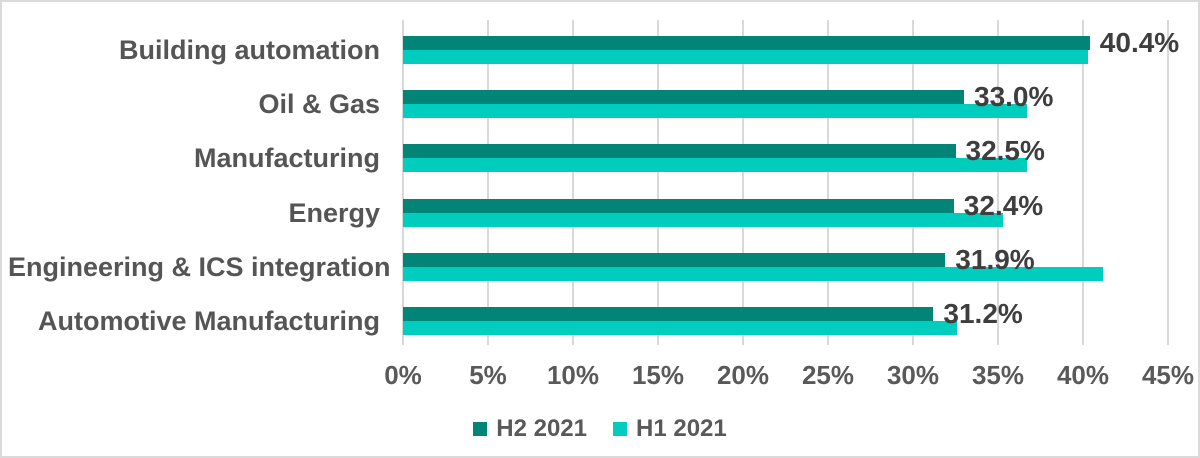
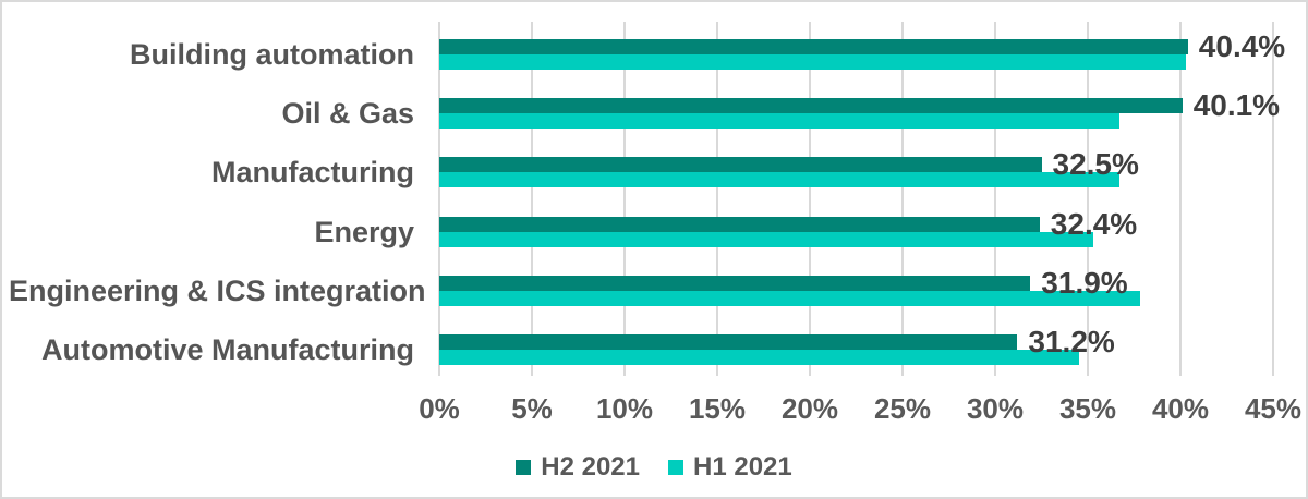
H2 2021/Oil & Gas: 33.0% -> 40.1%
H1 2021/Engineering & ICS integration: 41.2% -> 37.8%
H1 2021/Automotive Manufacturing: 32.6% -> 34.5%
